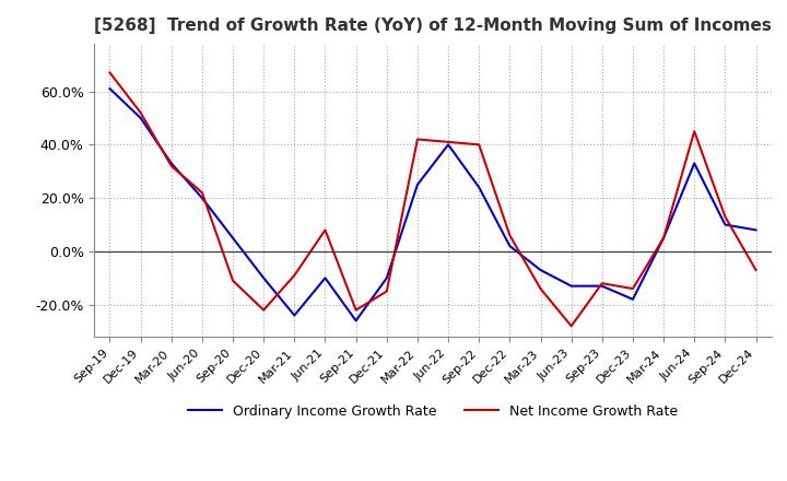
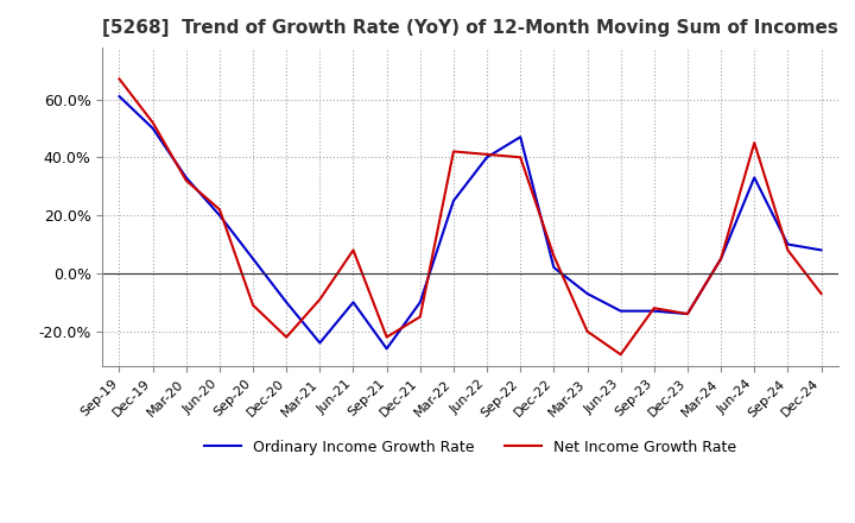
Ordinary Income Growth Rate/Sep-22: 24% -> 47%
Net Income Growth Rate/Mar-23: -14% -> -20%
Ordinary Income Growth Rate/Dec-23: -18% -> -14%
Net Income Growth Rate/Sep-24: 13% -> 8%
